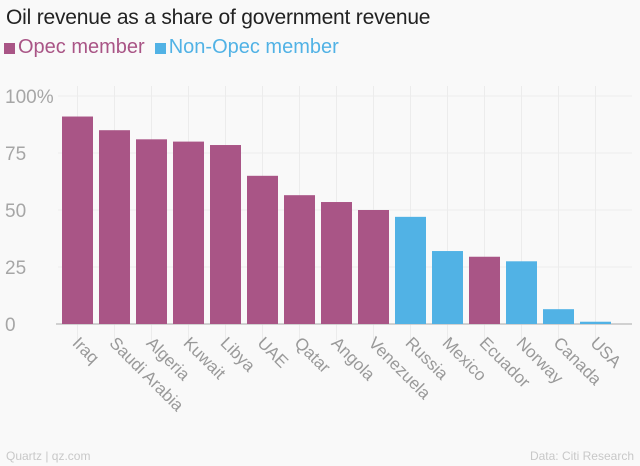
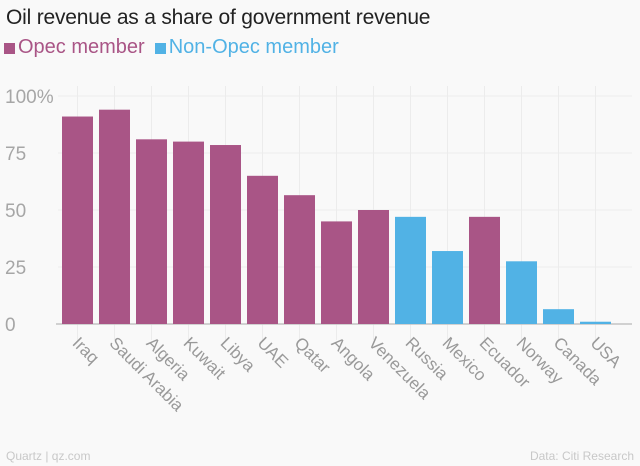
Saudi Arabia: 85% -> 94%
Angola: 54% -> 45%
Ecuador: 30% -> 47%
